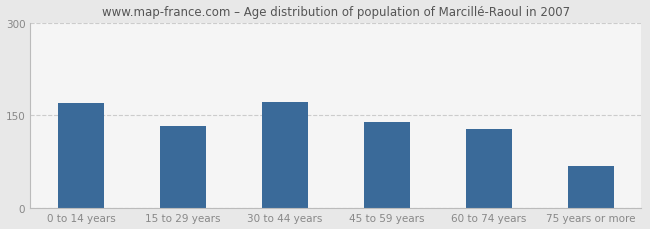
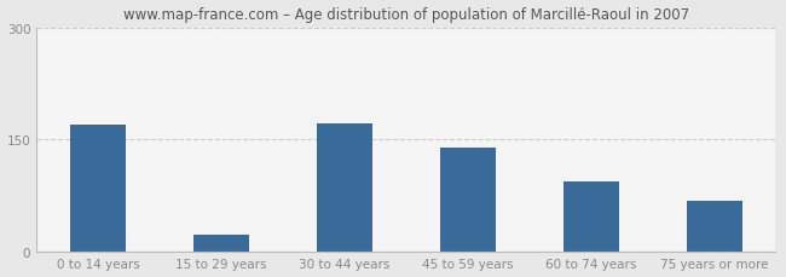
15 to 29 years: 133 -> 22
60 to 74 years: 128 -> 94
